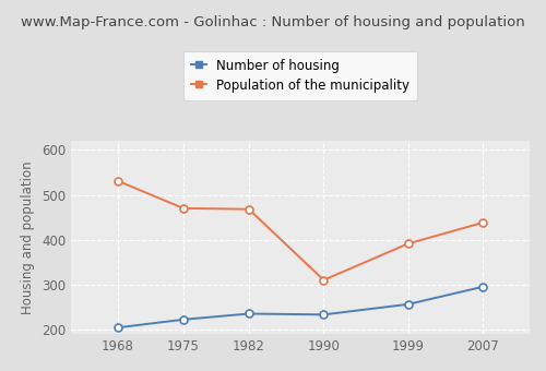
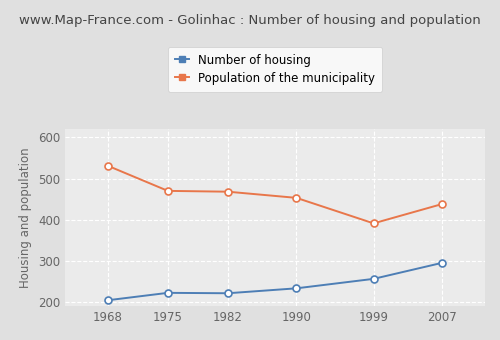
Number of housing/1982: 235 -> 221
Population of the municipality/1990: 310 -> 453
